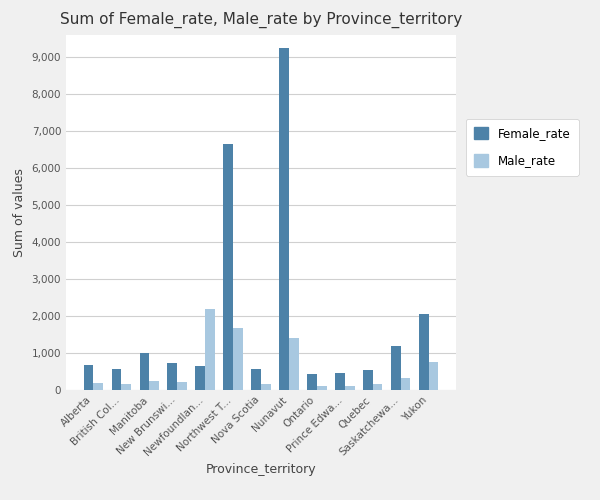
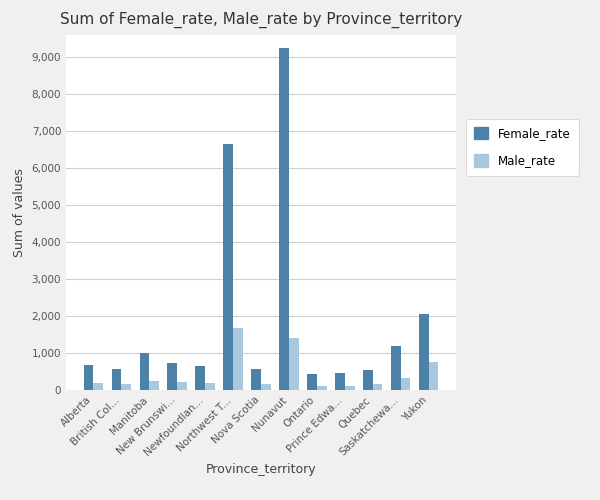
Male_rate/Newfoundlan...: 2,200 -> 200
